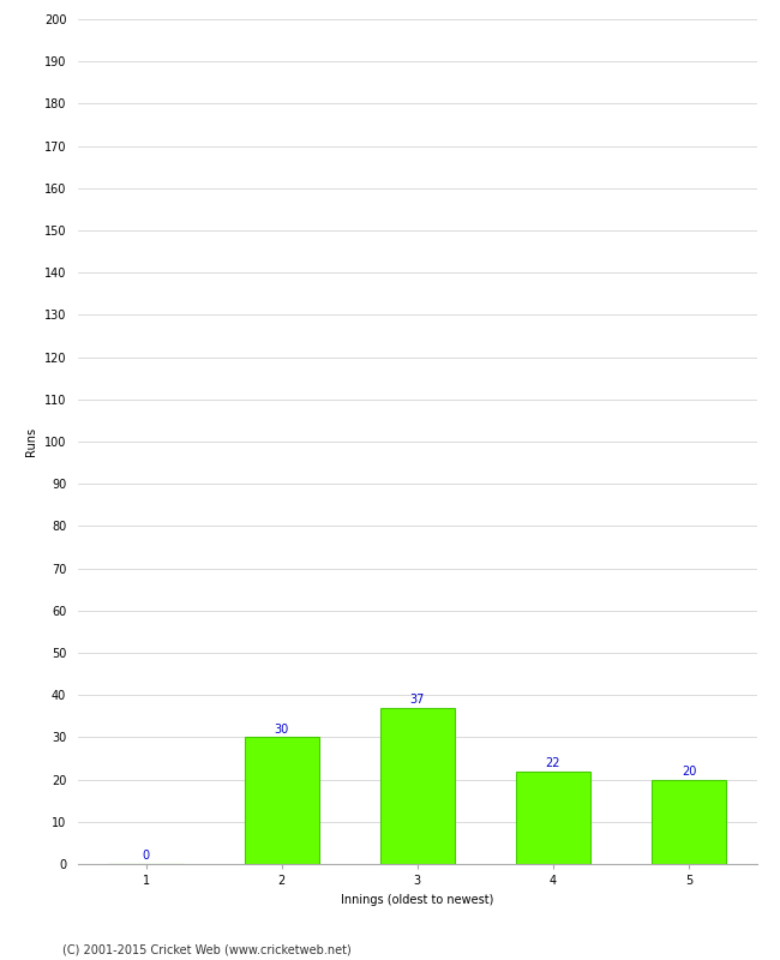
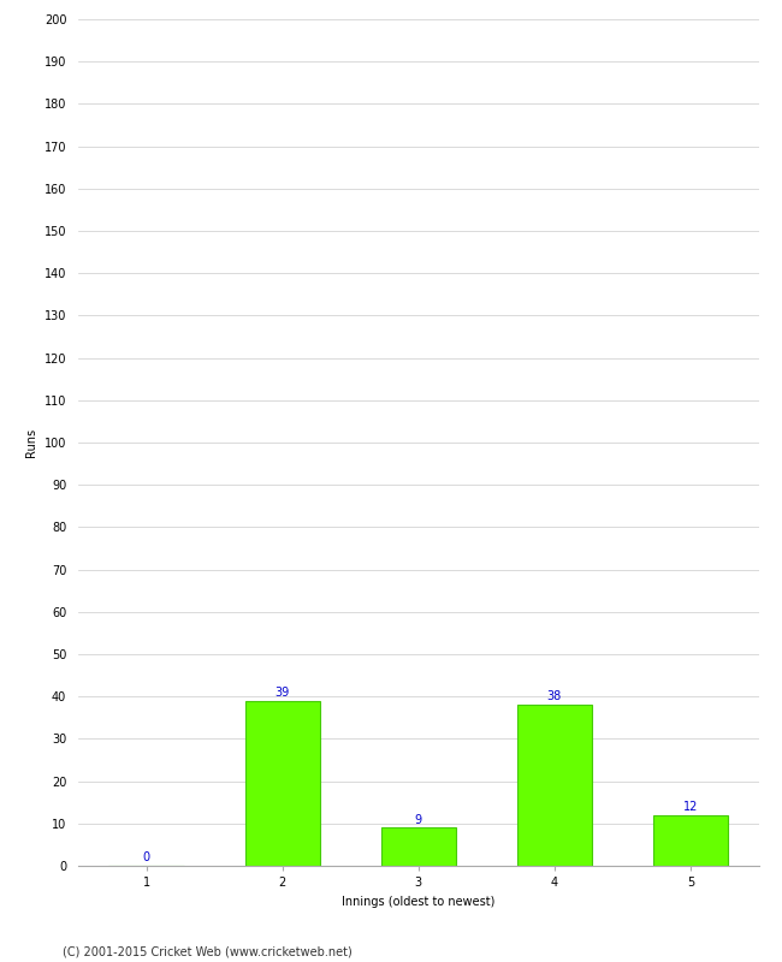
2: 30 -> 39
3: 37 -> 9
4: 22 -> 38
5: 20 -> 12
